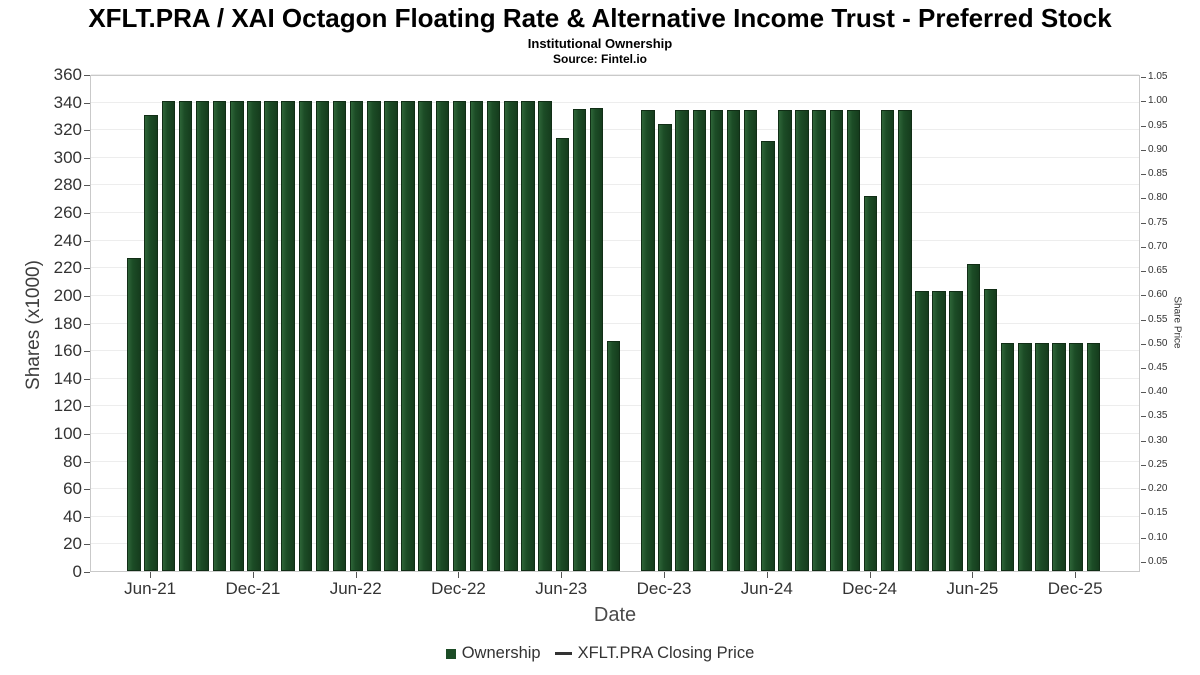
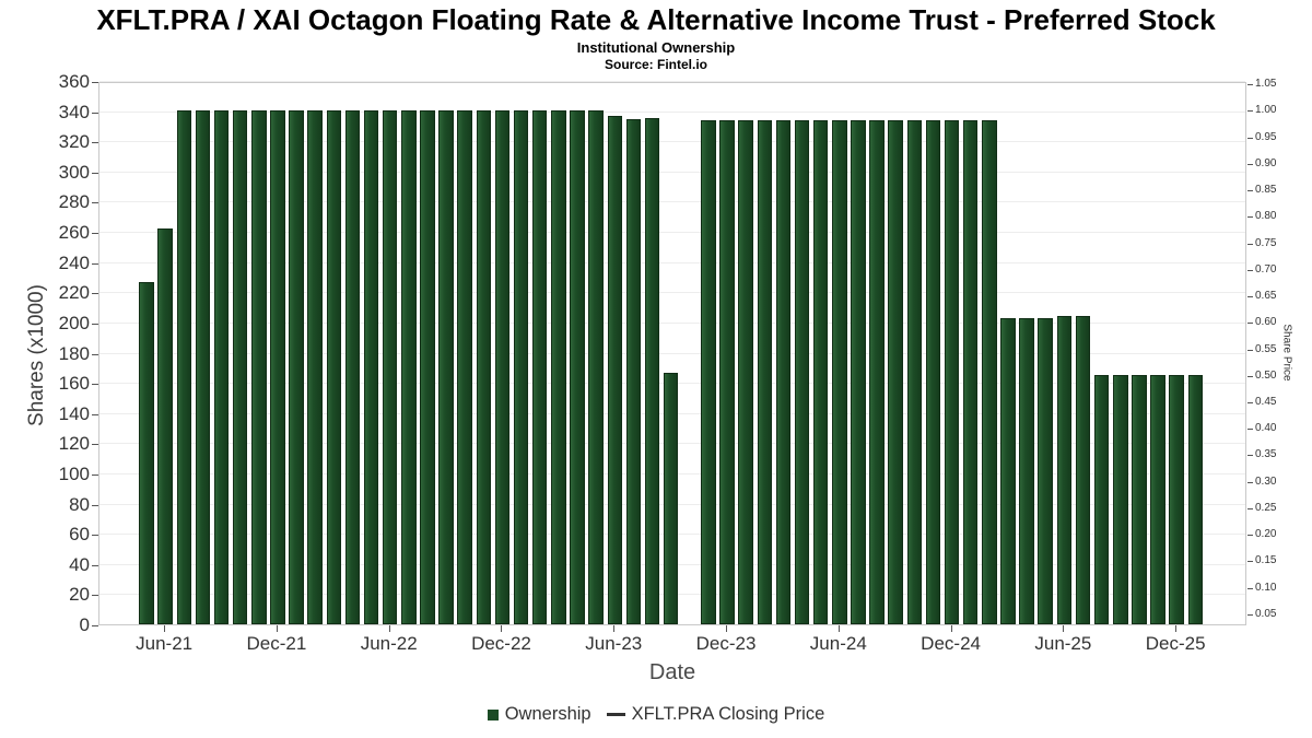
Jun-21: 332 -> 263
Jun-23: 315 -> 338
Dec-23: 325 -> 335
Jun-24: 313 -> 335
Dec-24: 273 -> 335
Jun-25: 223 -> 205
